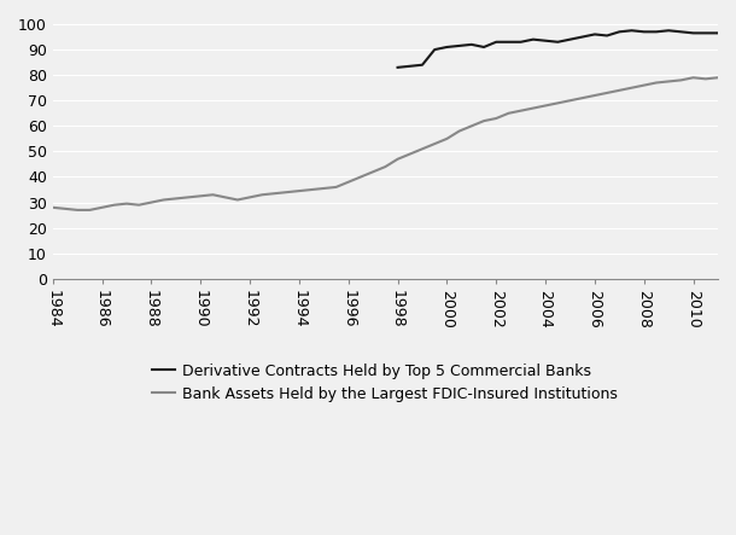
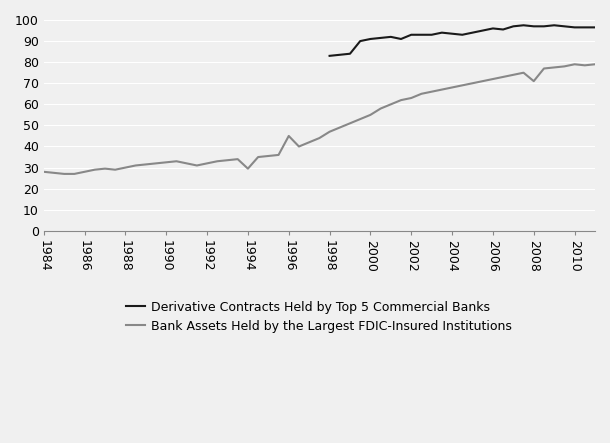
Bank Assets Held by the Largest FDIC-Insured Institutions/1994: 34.5 -> 29.5
Bank Assets Held by the Largest FDIC-Insured Institutions/1996: 38.0 -> 45.0
Bank Assets Held by the Largest FDIC-Insured Institutions/2008: 76.0 -> 71.0
